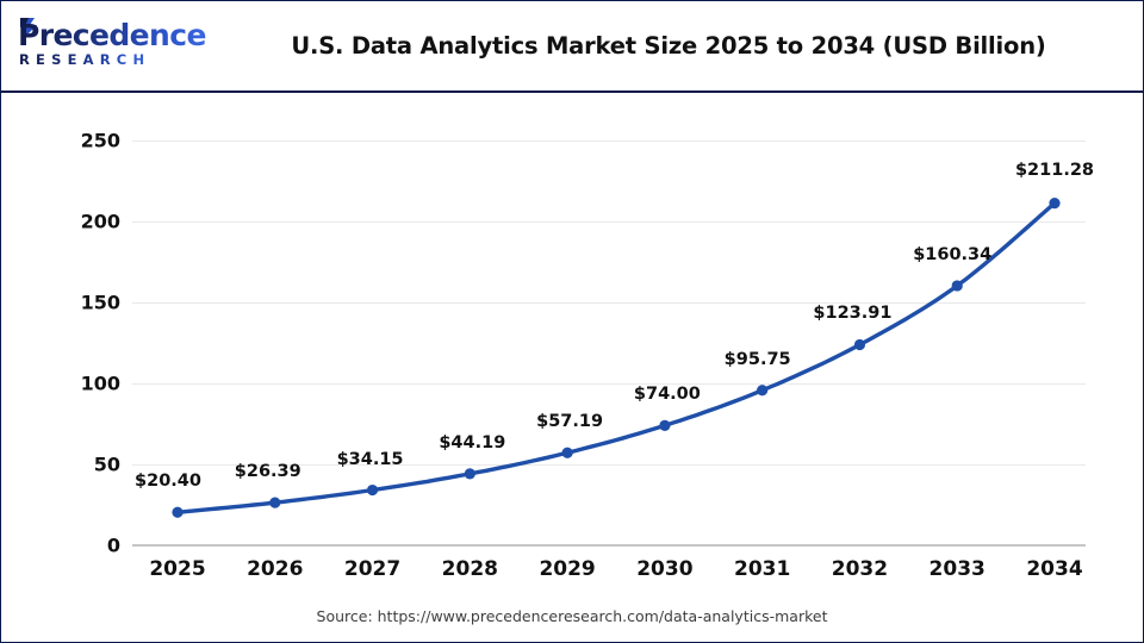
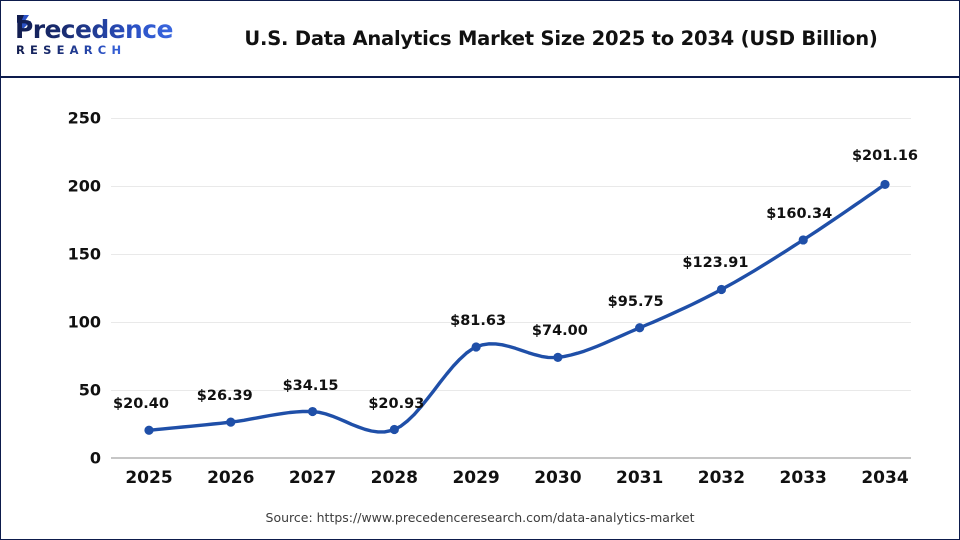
2028: $44.19 -> $20.93
2029: $57.19 -> $81.63
2034: $211.28 -> $201.16
